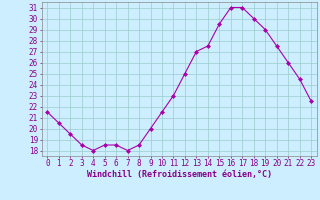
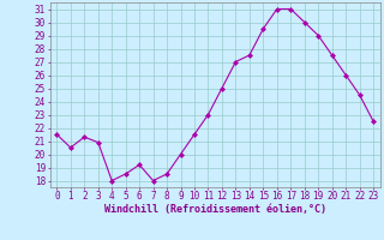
2: 19.5 -> 21.3
3: 18.5 -> 20.9
6: 18.5 -> 19.2
